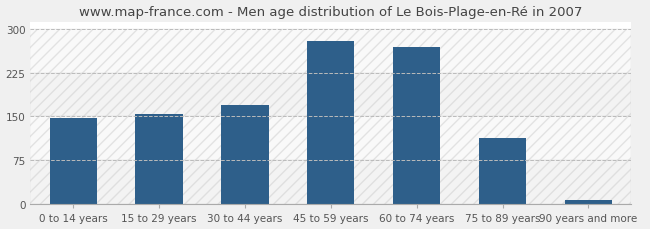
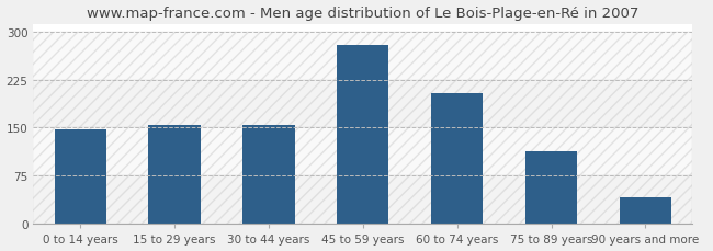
30 to 44 years: 170 -> 154
60 to 74 years: 268 -> 204
90 years and more: 8 -> 42
